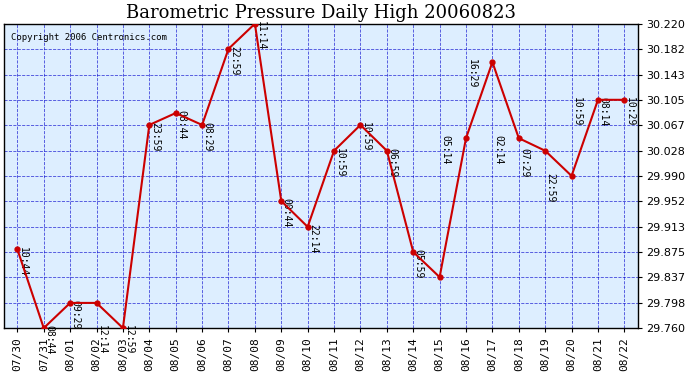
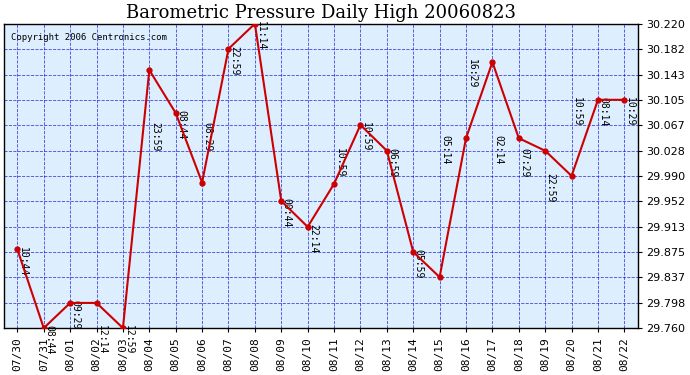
08/04: 30.067 -> 30.150
08/06: 30.067 -> 29.980
08/11: 30.028 -> 29.978
